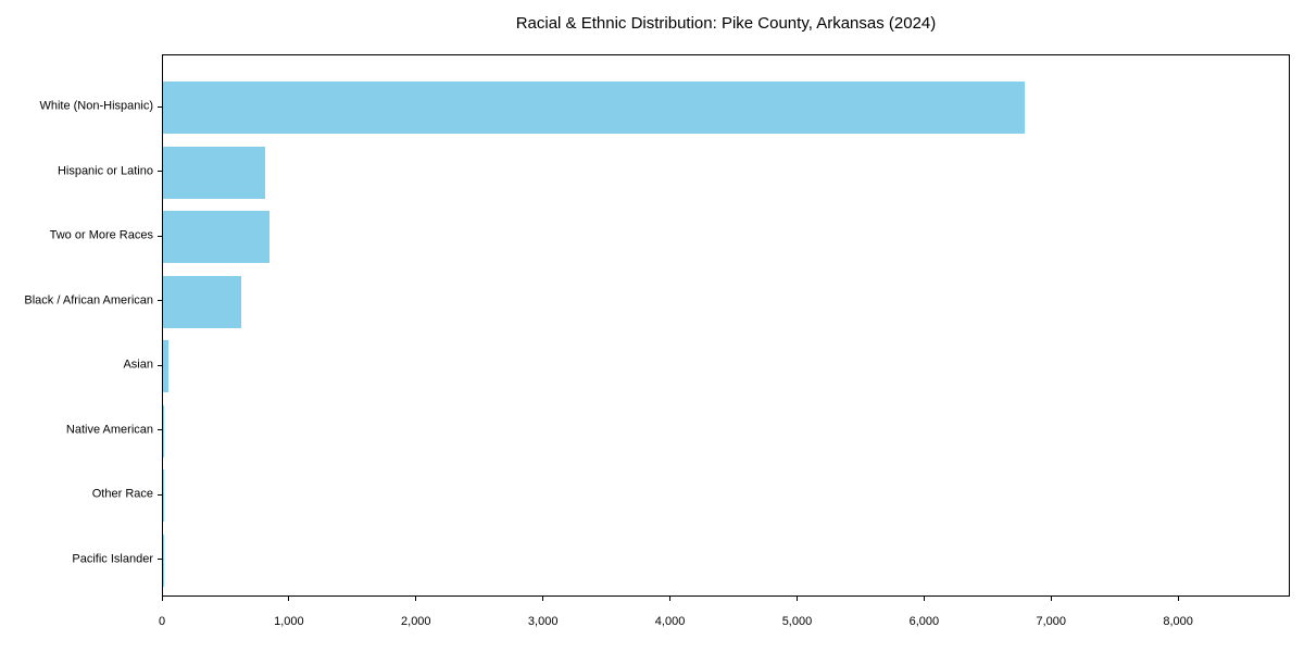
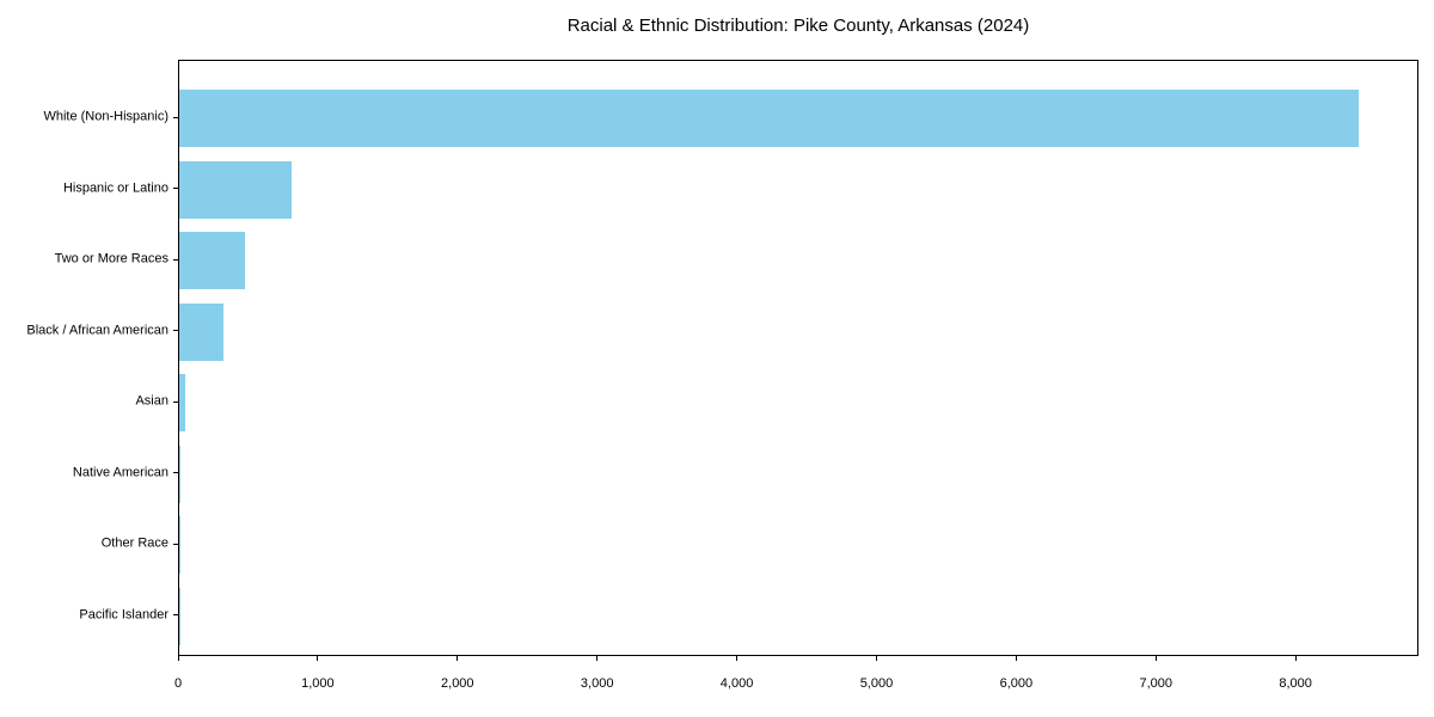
White (Non-Hispanic): 6780 -> 8440
Two or More Races: 840 -> 470
Black / African American: 620 -> 320
